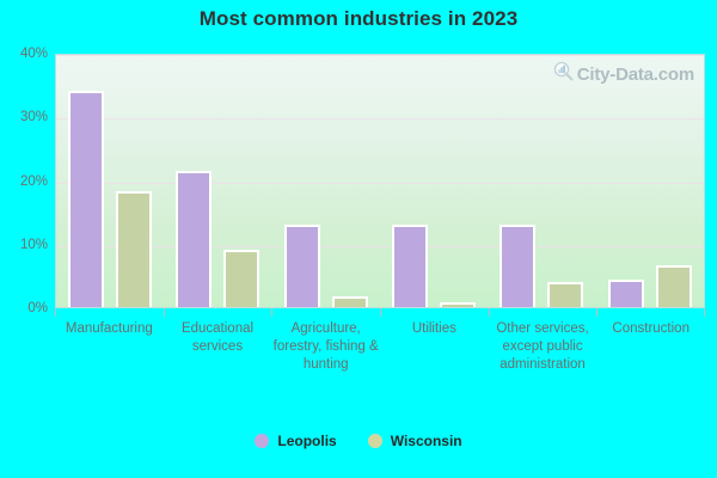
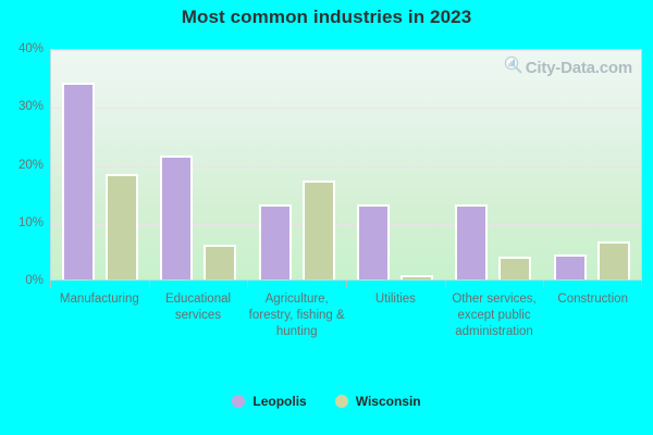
Wisconsin/Educational services: 9% -> 6%
Wisconsin/Agriculture, forestry, fishing & hunting: 2% -> 17%
